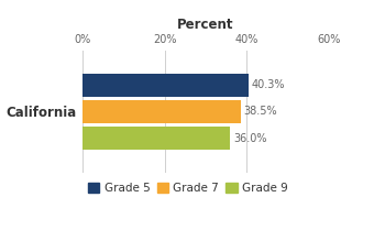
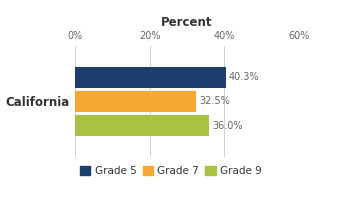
California: 38.5% -> 32.5%
